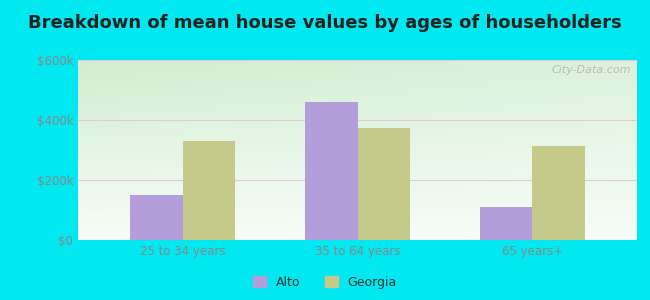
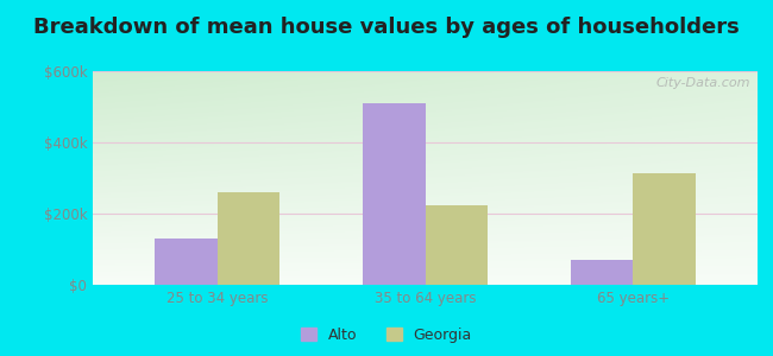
Alto/25 to 34 years: $150k -> $130k
Georgia/25 to 34 years: $330k -> $260k
Alto/35 to 64 years: $460k -> $510k
Georgia/35 to 64 years: $375k -> $225k
Alto/65 years+: $110k -> $70k
